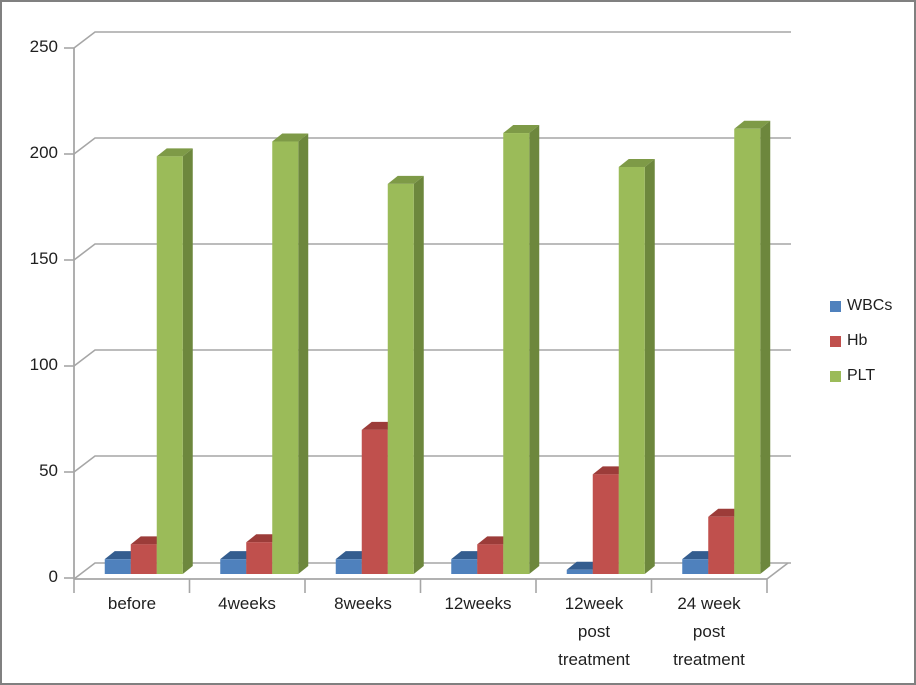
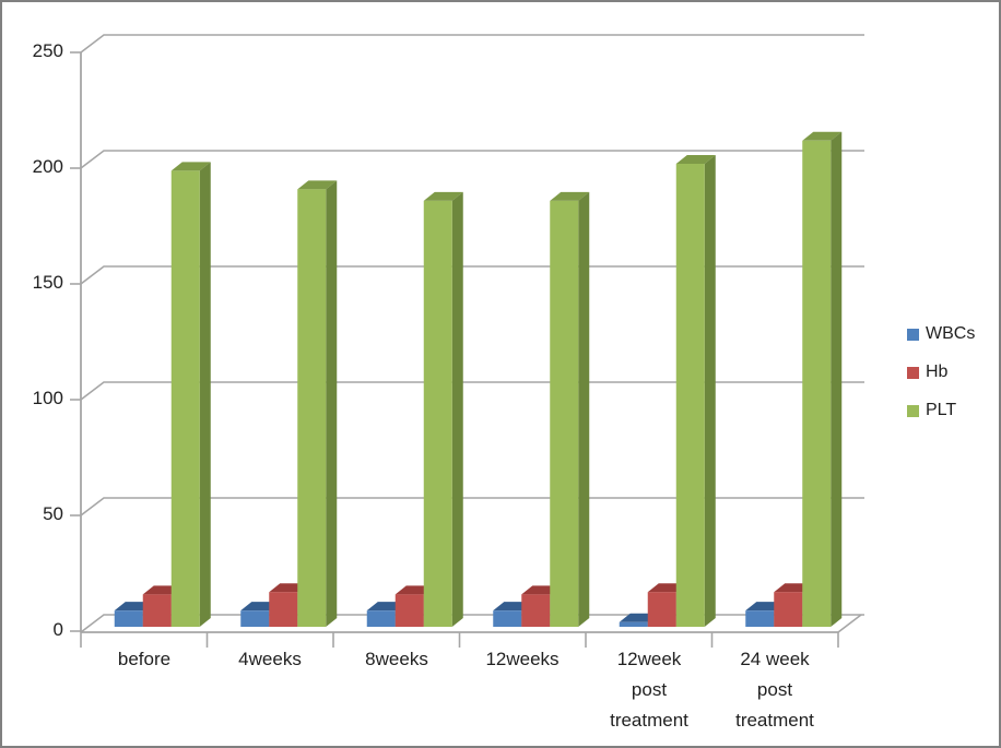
PLT/4weeks: 204 -> 189
Hb/8weeks: 68 -> 14
PLT/12weeks: 208 -> 184
Hb/12week post treatment: 47 -> 15
PLT/12week post treatment: 192 -> 200
Hb/24 week post treatment: 27 -> 15
